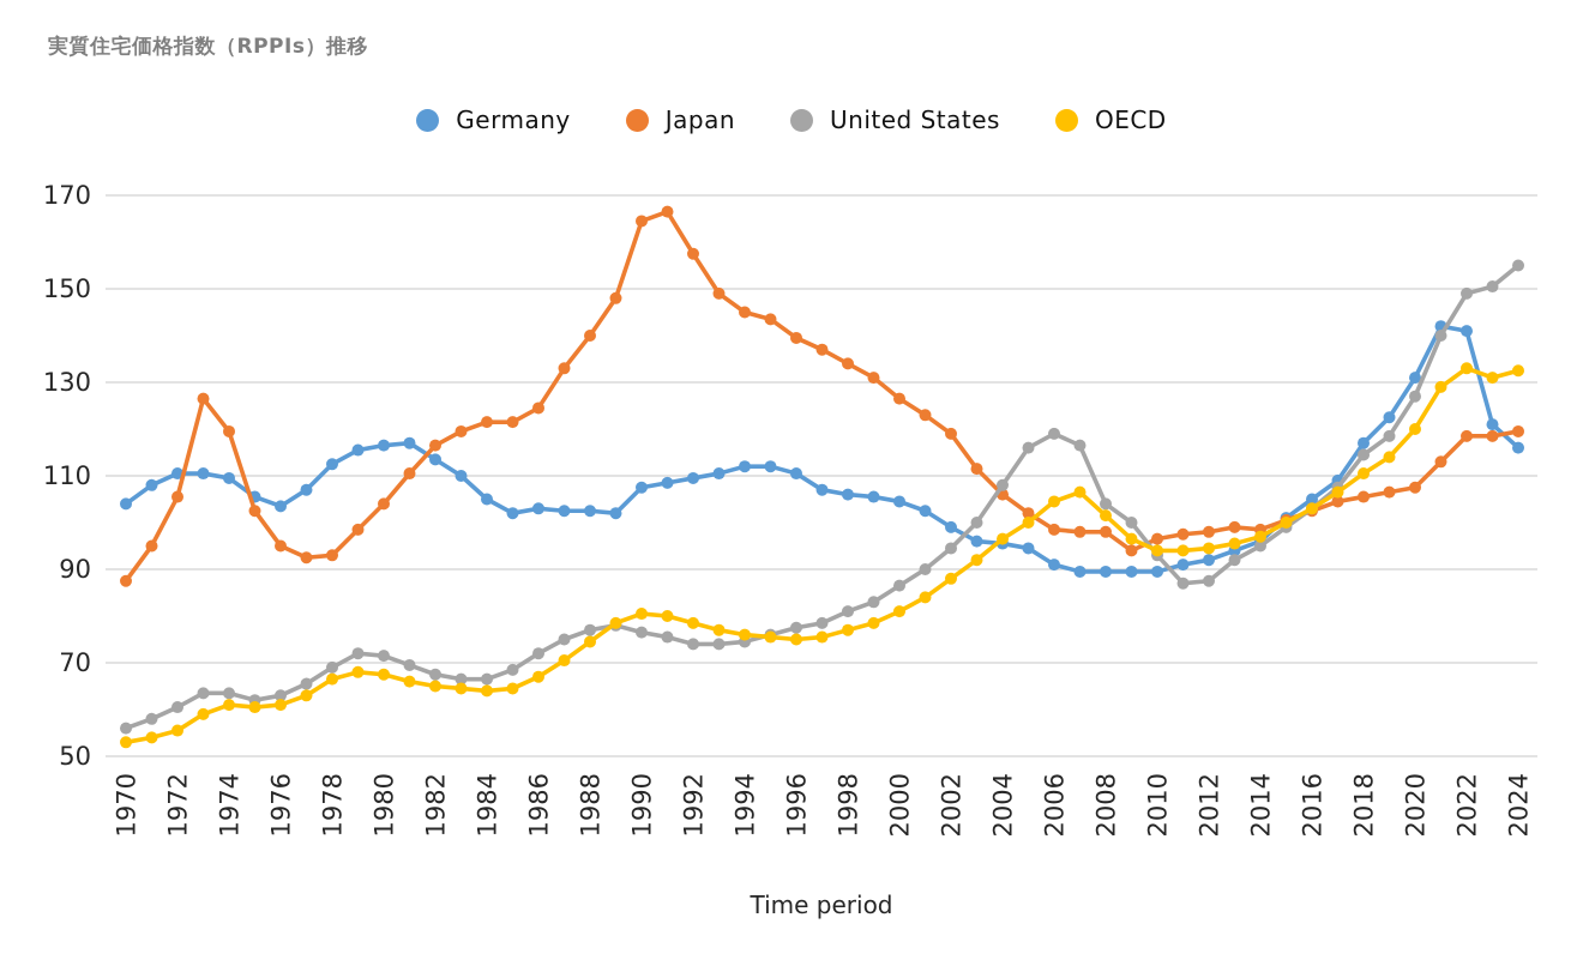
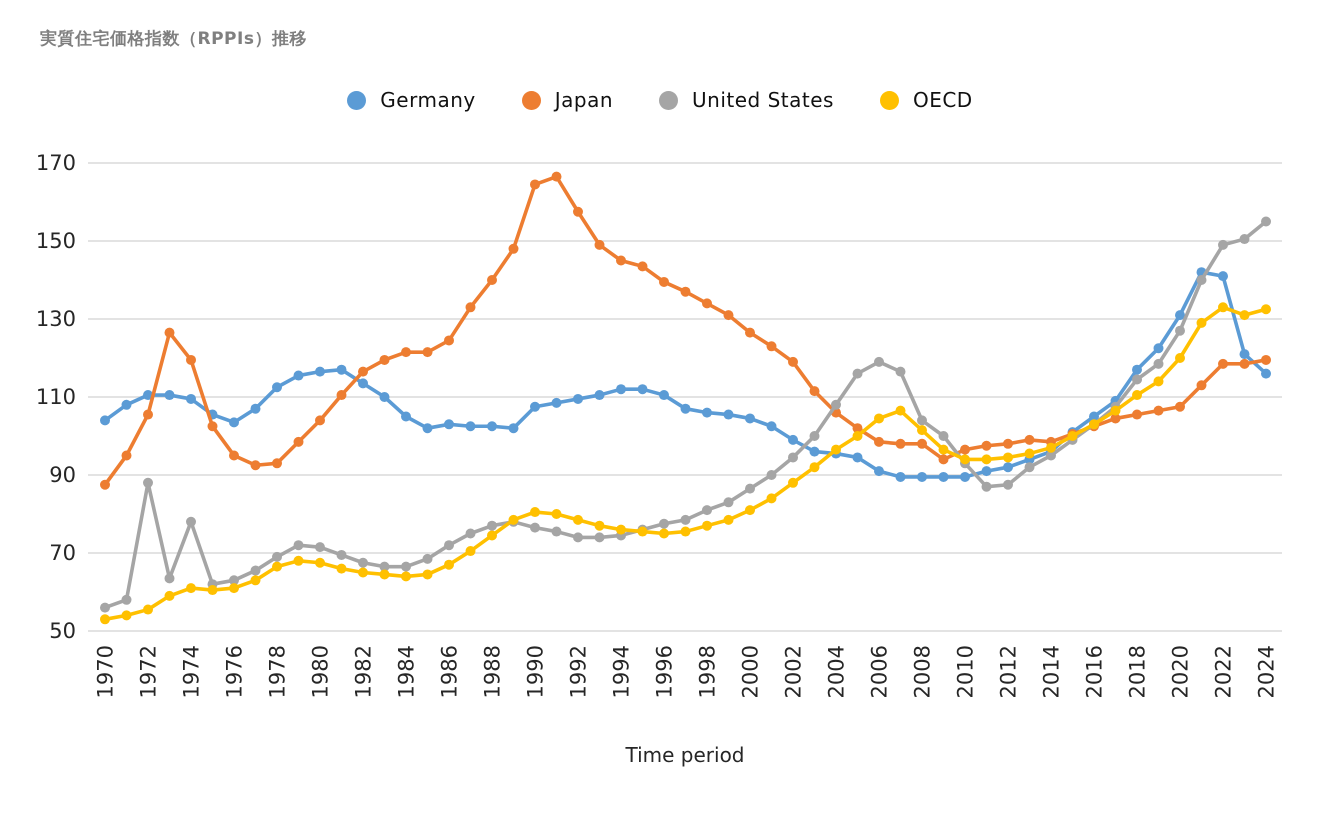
United States/1972: 60 -> 88
United States/1974: 64 -> 78
